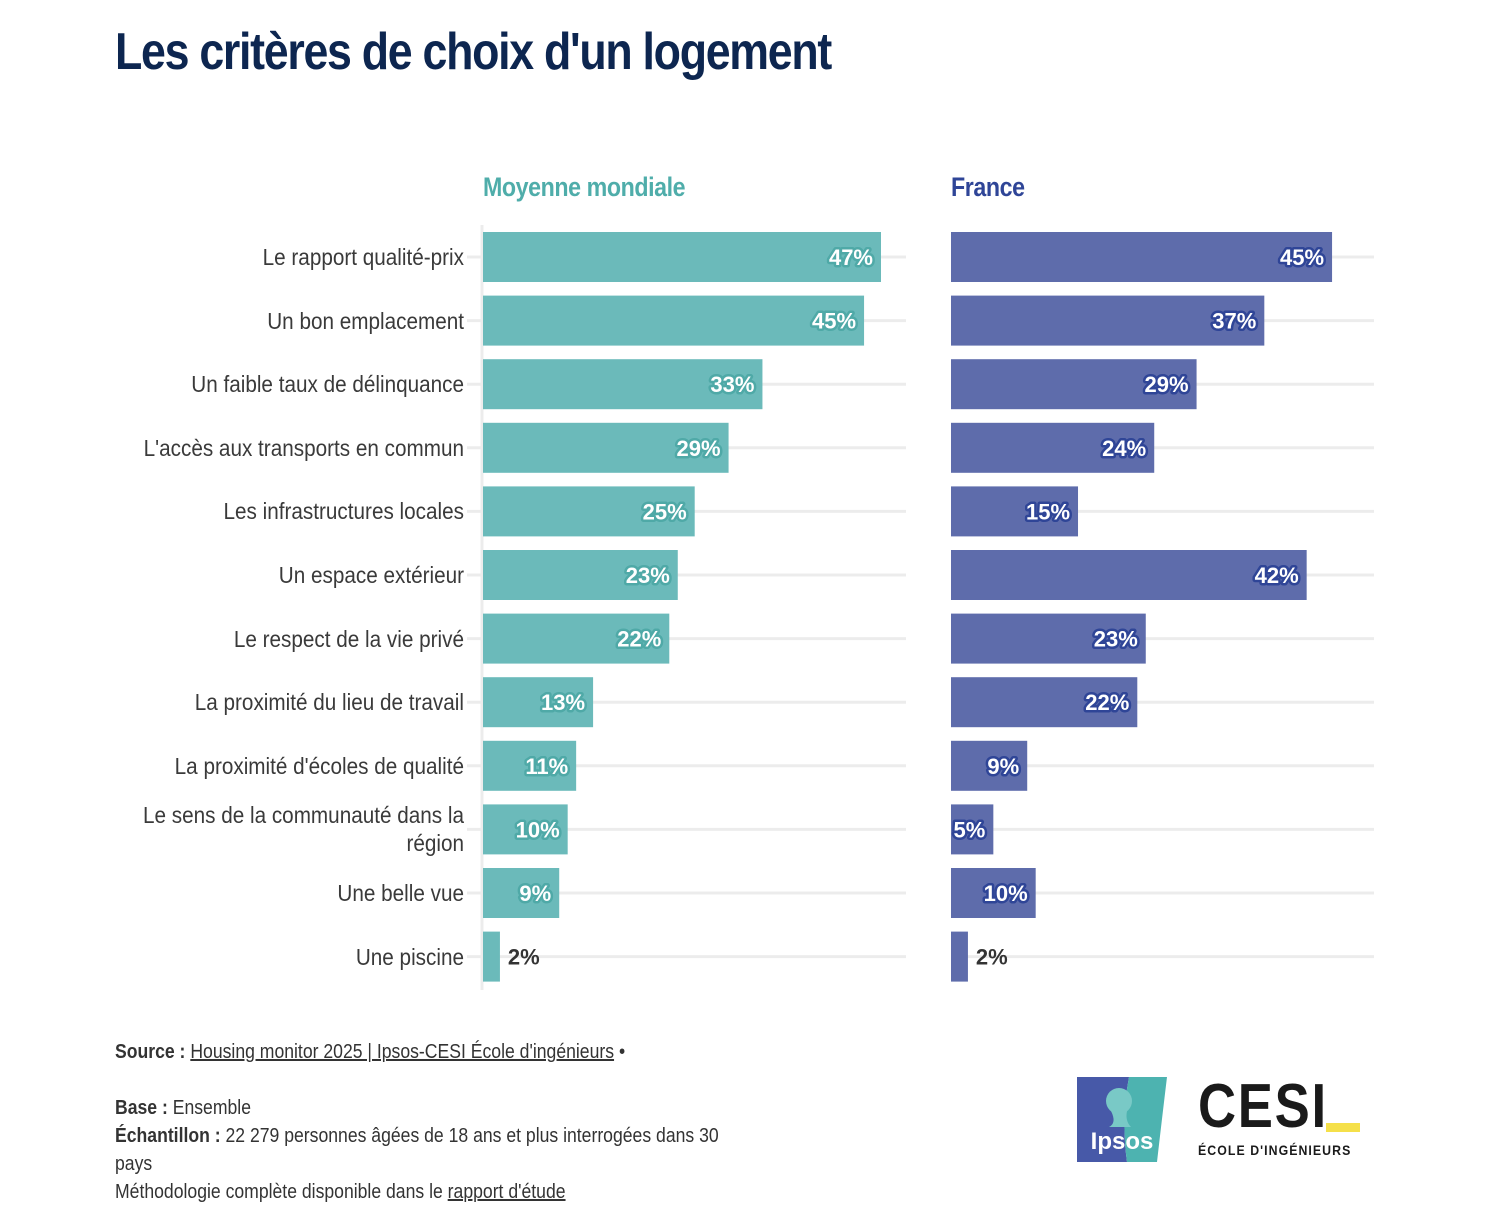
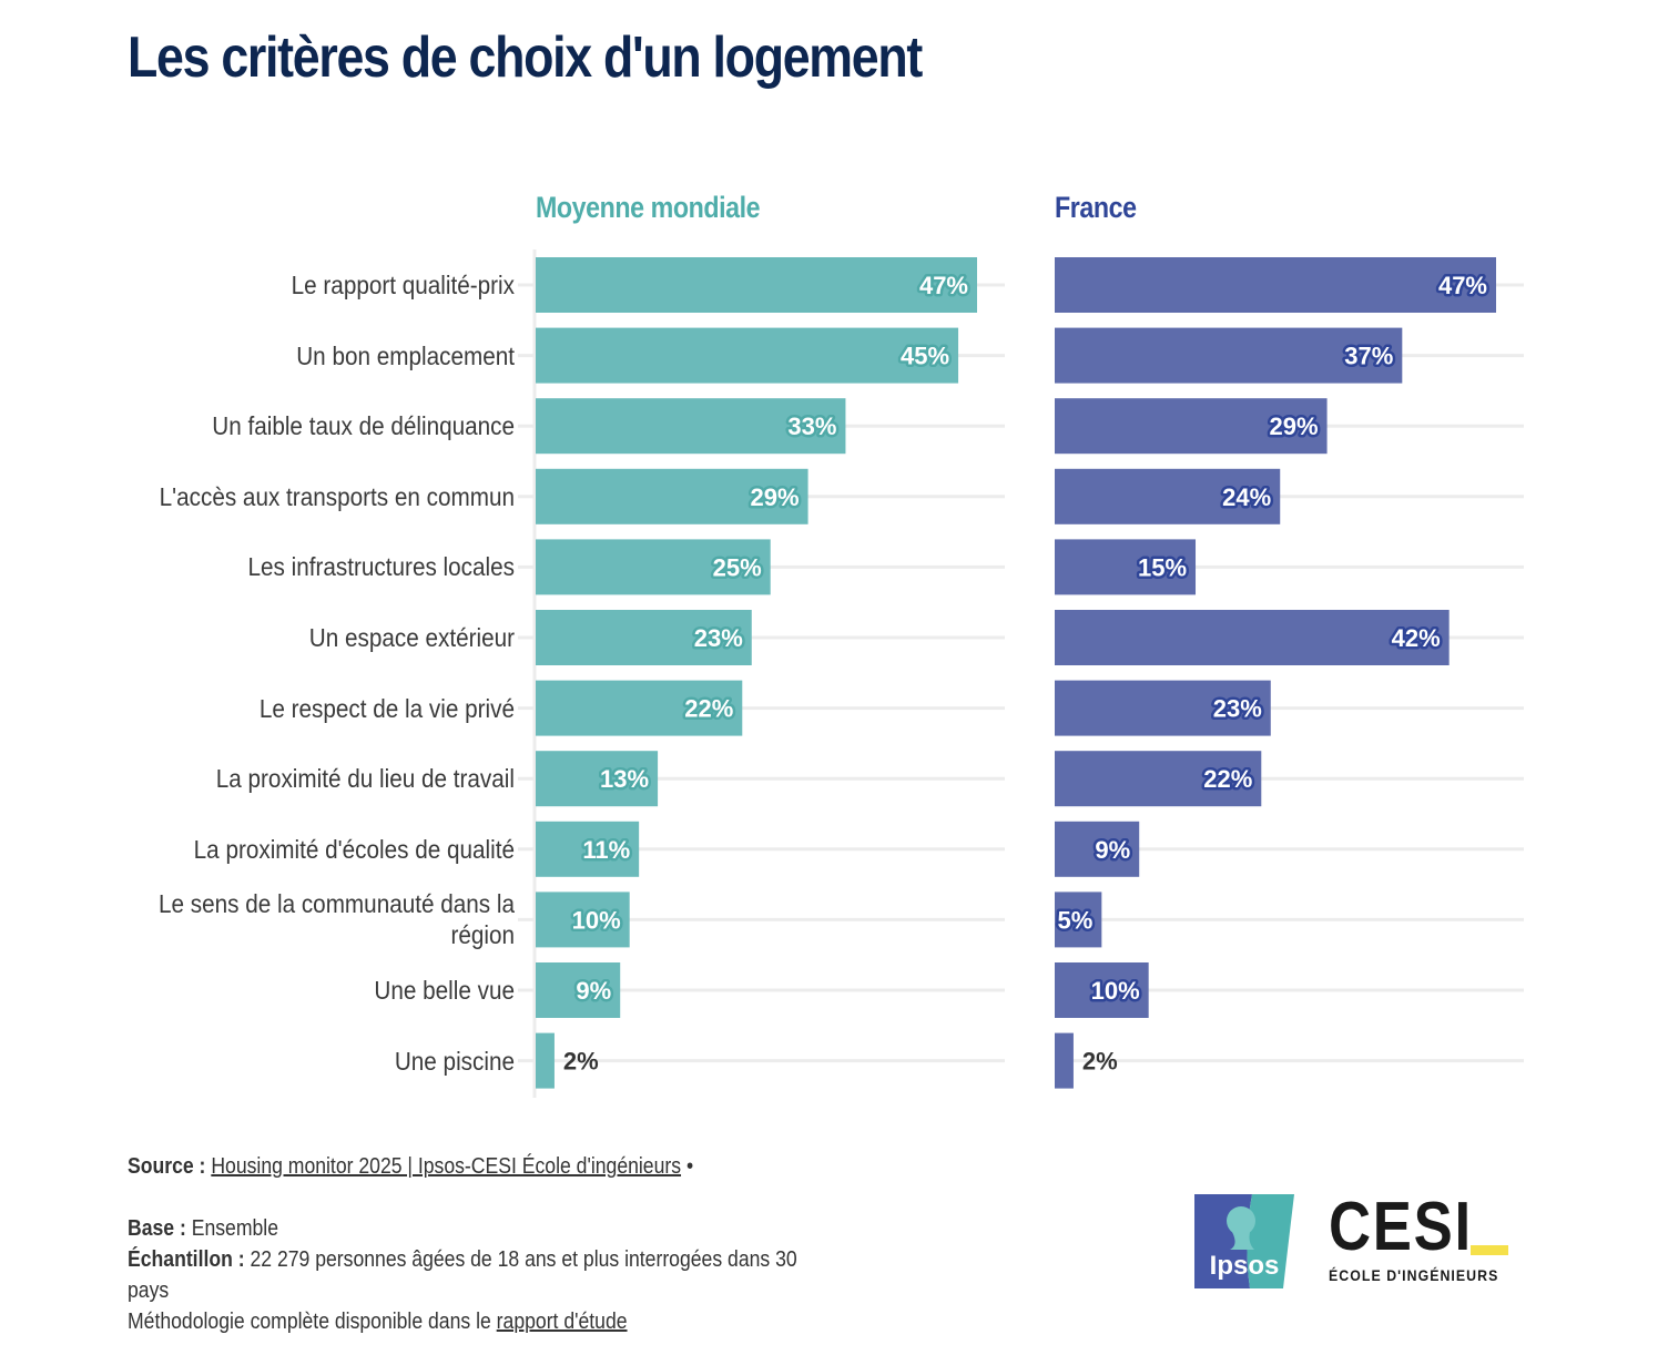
France/Le rapport qualité-prix: 45% -> 47%
